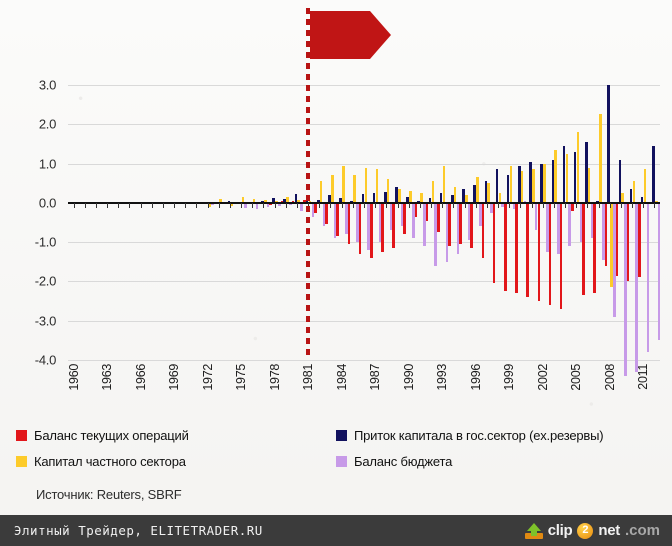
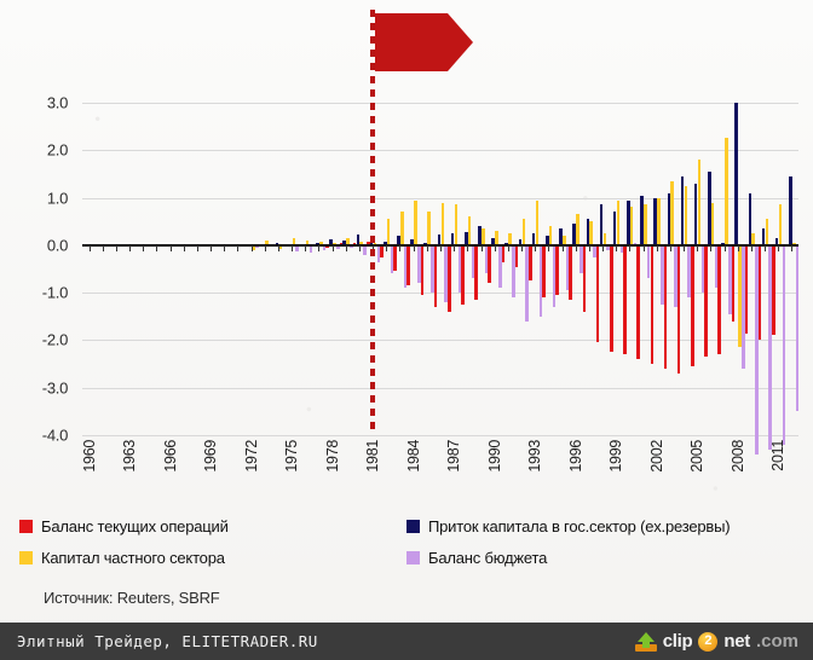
Баланс текущих операций/2005: -0.2 -> -2.5
Баланс бюджета/2008: -2.9 -> -2.6
Баланс бюджета/2011: -3.8 -> -4.2
